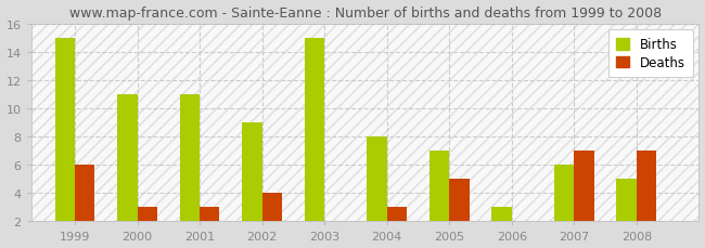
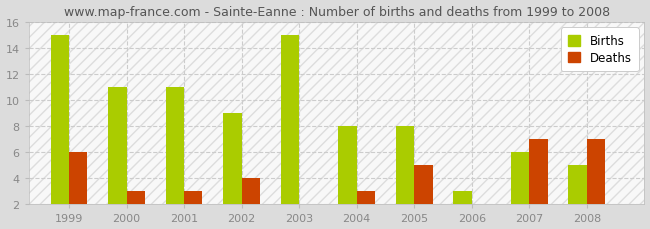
Births/2005: 7 -> 8
